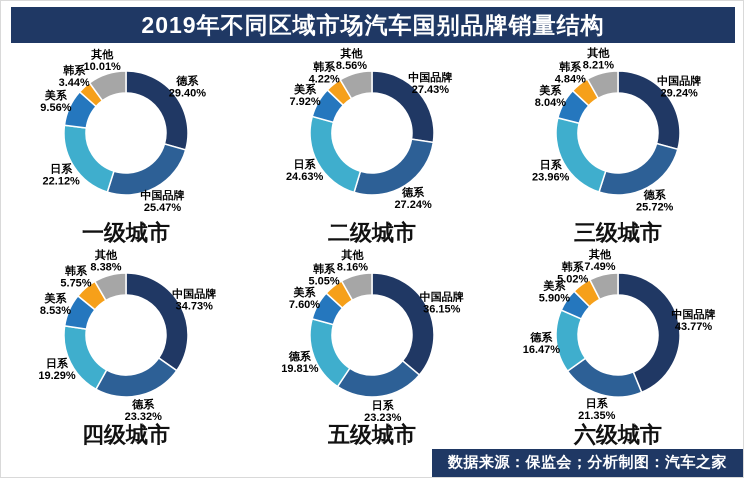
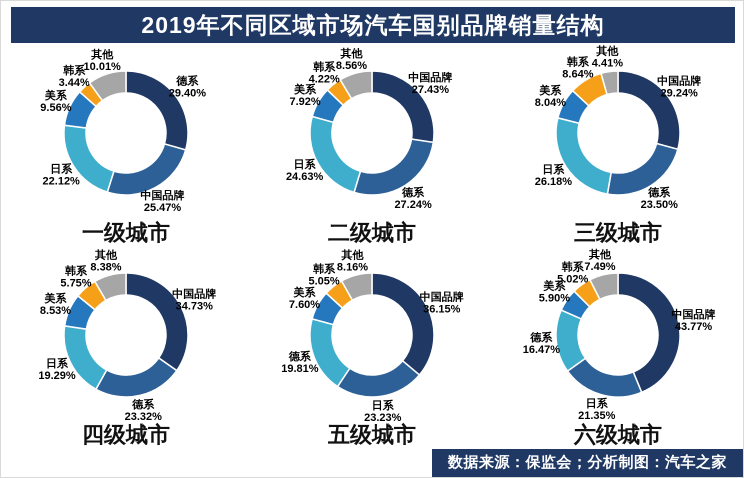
三级城市/德系: 25.72% -> 23.50%
三级城市/日系: 23.96% -> 26.18%
三级城市/韩系: 4.84% -> 8.64%
三级城市/其他: 8.21% -> 4.41%
